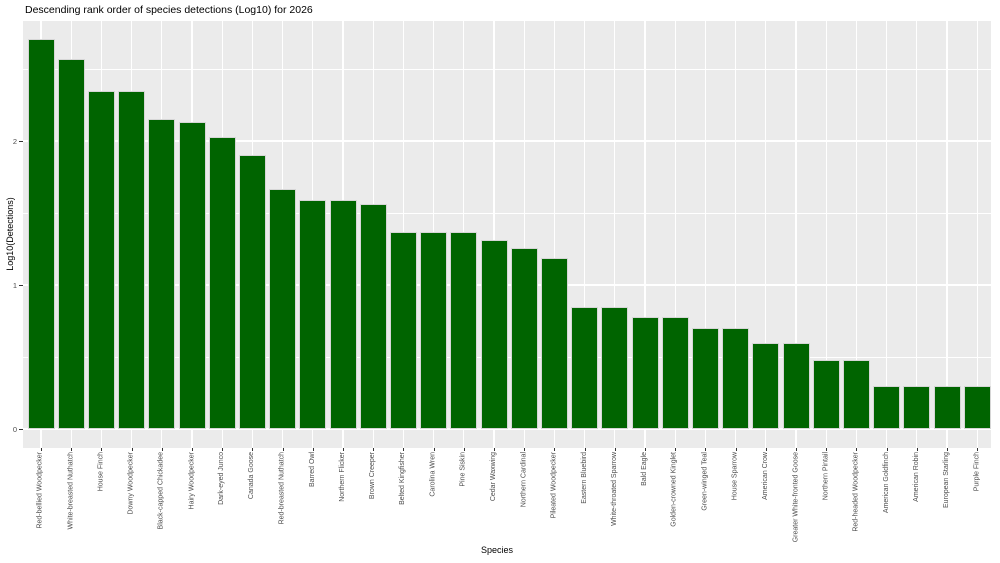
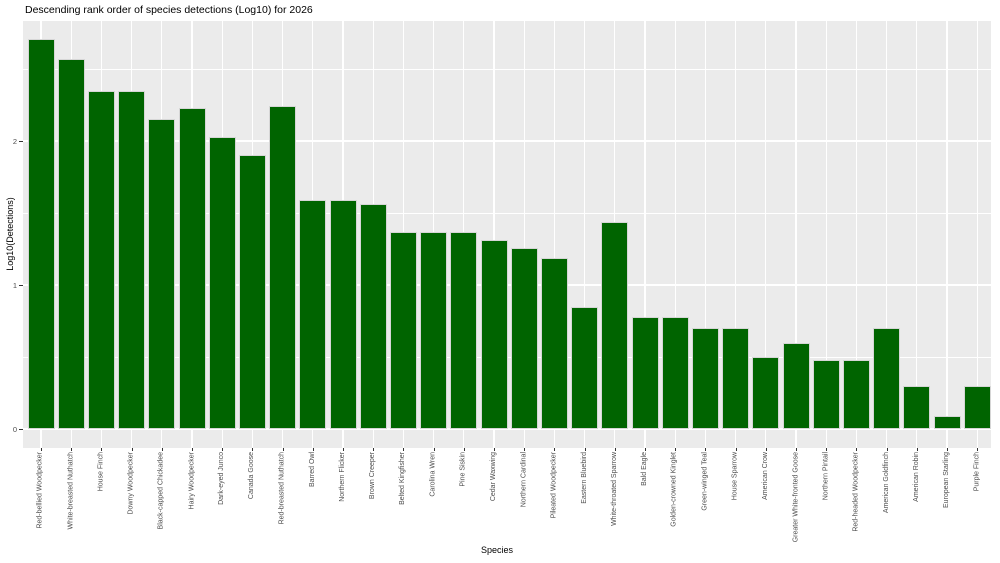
Hairy Woodpecker: 2.13 -> 2.23
Red-breasted Nuthatch: 1.67 -> 2.24
White-throated Sparrow: 0.85 -> 1.44
American Crow: 0.60 -> 0.50
American Goldfinch: 0.30 -> 0.70
European Starling: 0.30 -> 0.09
